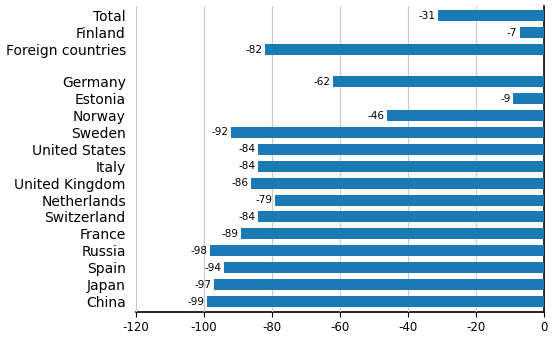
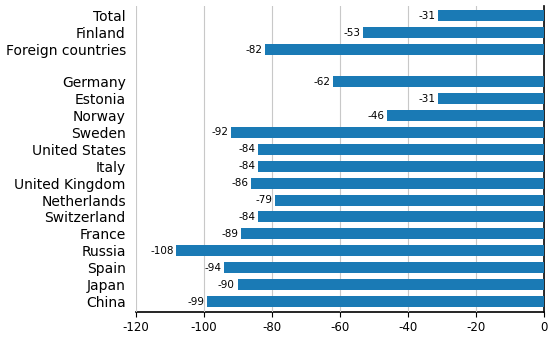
Finland: -7 -> -53
Estonia: -9 -> -31
Russia: -98 -> -108
Japan: -97 -> -90
